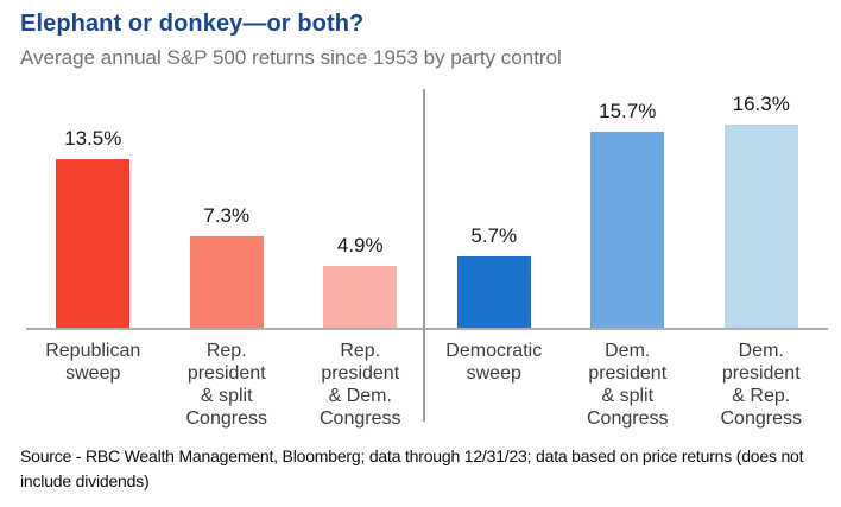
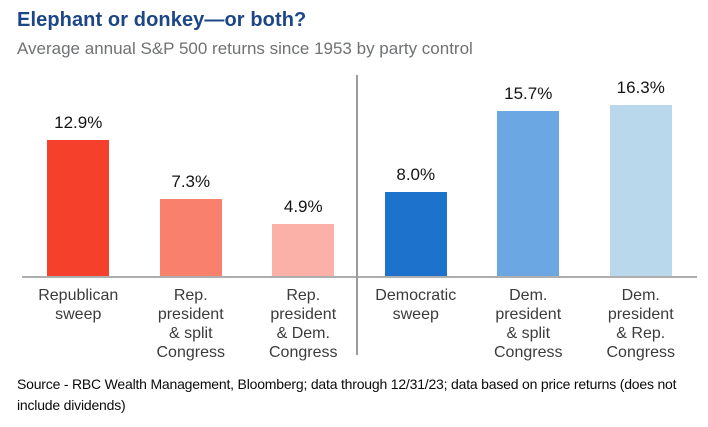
Republican sweep: 13.5% -> 12.9%
Democratic sweep: 5.7% -> 8.0%
